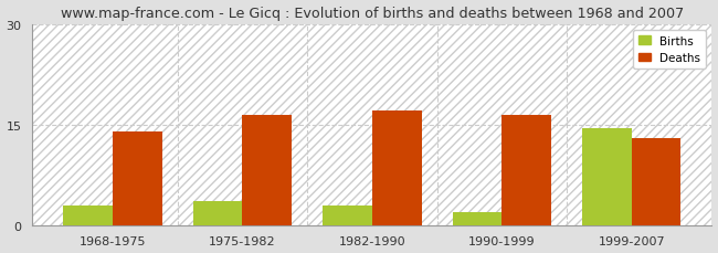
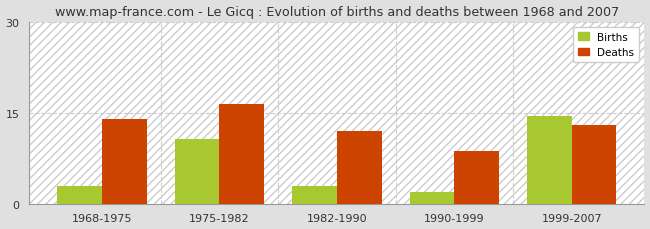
Births/1975-1982: 3.5 -> 10.6
Deaths/1982-1990: 17.0 -> 12.0
Deaths/1990-1999: 16.5 -> 8.6
